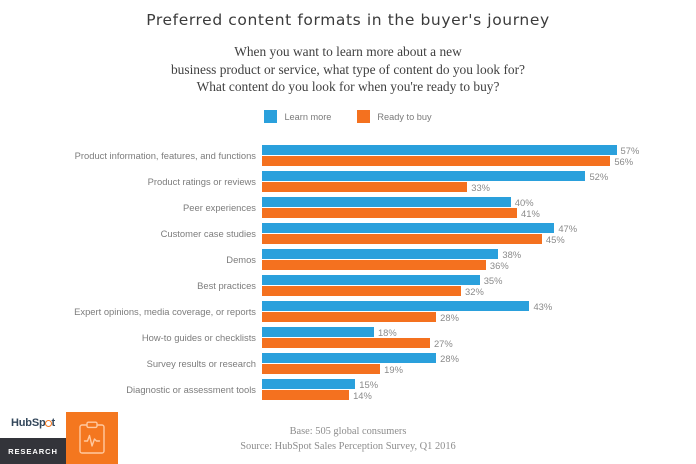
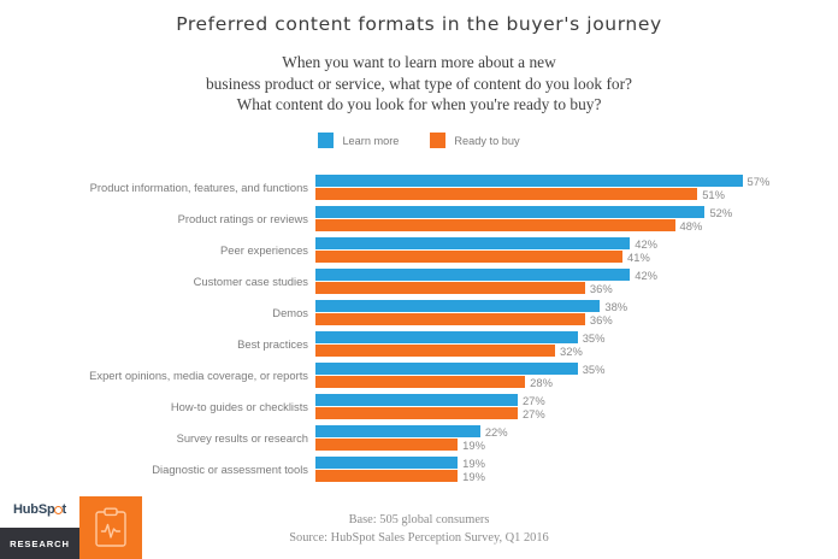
Ready to buy/Product information, features, and functions: 56% -> 51%
Ready to buy/Product ratings or reviews: 33% -> 48%
Learn more/Peer experiences: 40% -> 42%
Learn more/Customer case studies: 47% -> 42%
Ready to buy/Customer case studies: 45% -> 36%
Learn more/Expert opinions, media coverage, or reports: 43% -> 35%
Learn more/How-to guides or checklists: 18% -> 27%
Learn more/Survey results or research: 28% -> 22%
Learn more/Diagnostic or assessment tools: 15% -> 19%
Ready to buy/Diagnostic or assessment tools: 14% -> 19%
